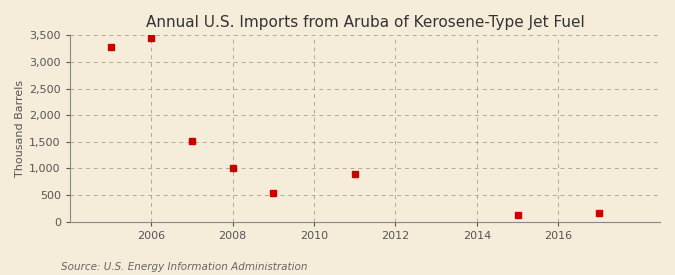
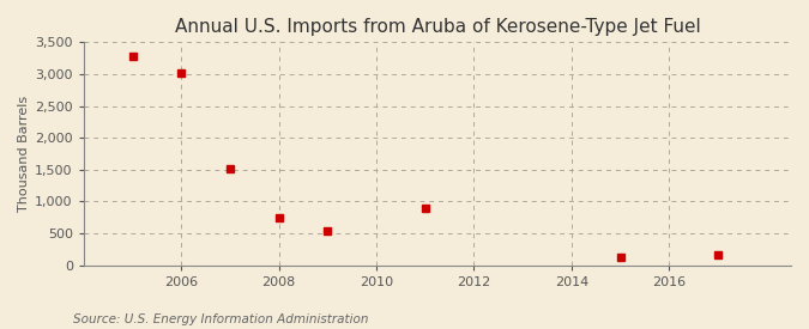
2006: 3,450 -> 3,020
2008: 1,000 -> 740
